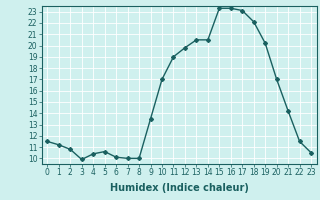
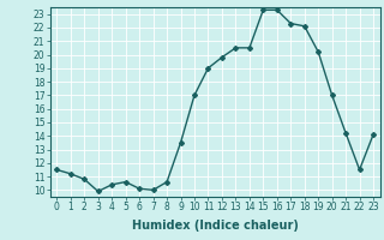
8: 10.0 -> 10.6
17: 23.1 -> 22.3
23: 10.5 -> 14.1
